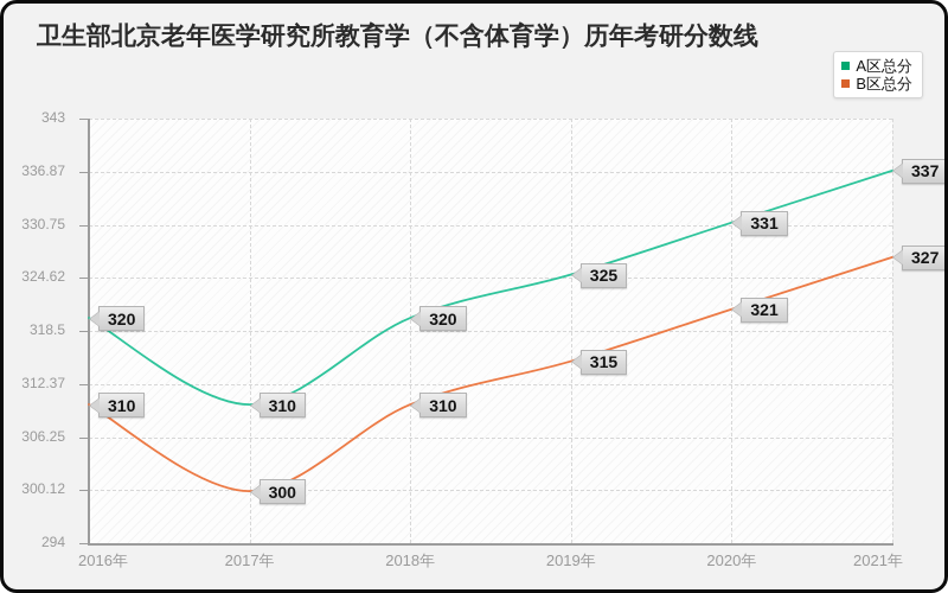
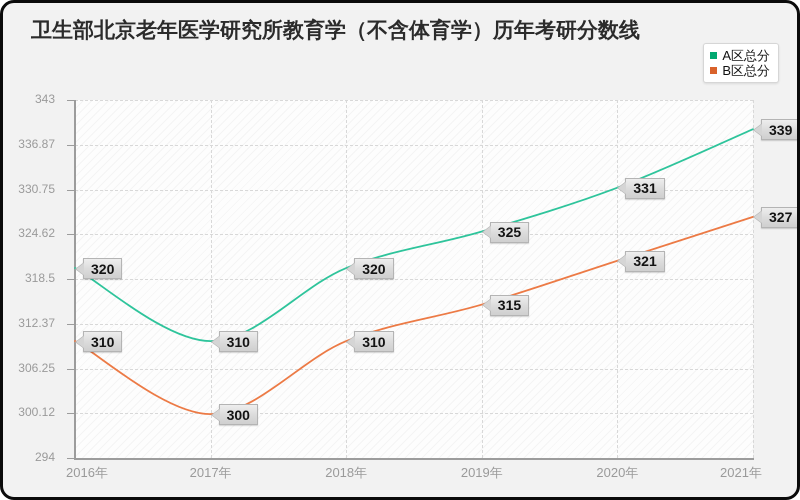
A区总分/2021年: 337 -> 339
